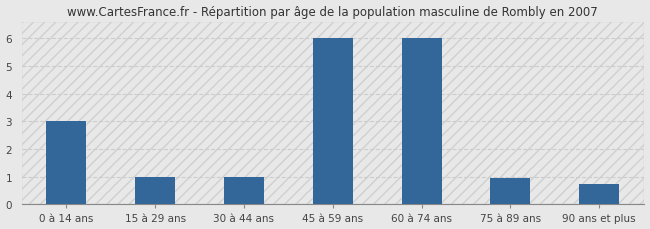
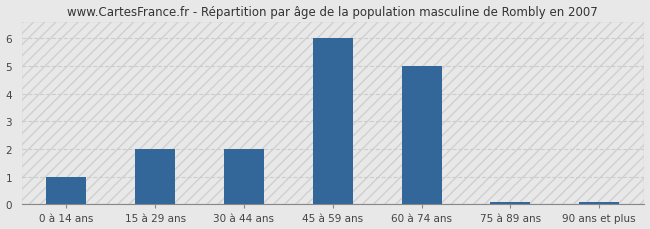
0 à 14 ans: 3.00 -> 1.00
15 à 29 ans: 1.00 -> 2.00
30 à 44 ans: 1.00 -> 2.00
60 à 74 ans: 6.00 -> 5.00
75 à 89 ans: 0.95 -> 0.07
90 ans et plus: 0.75 -> 0.07
